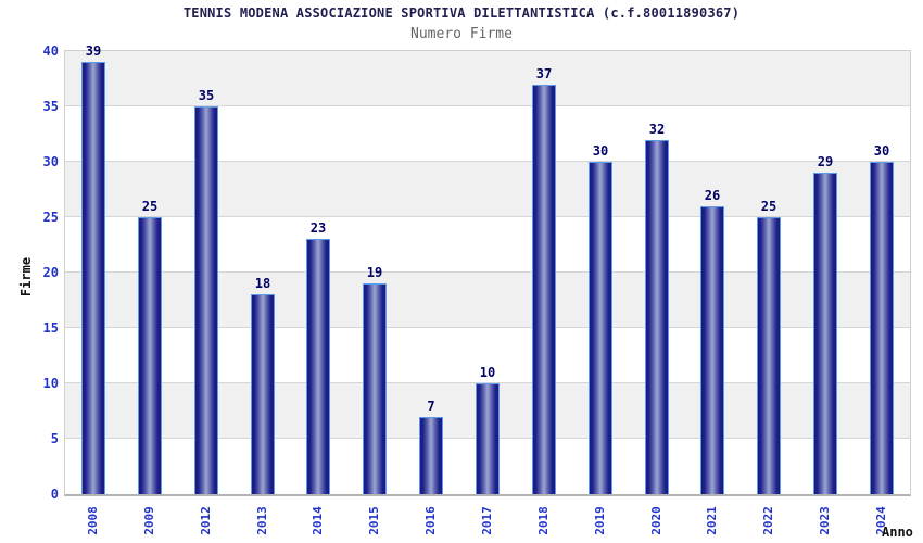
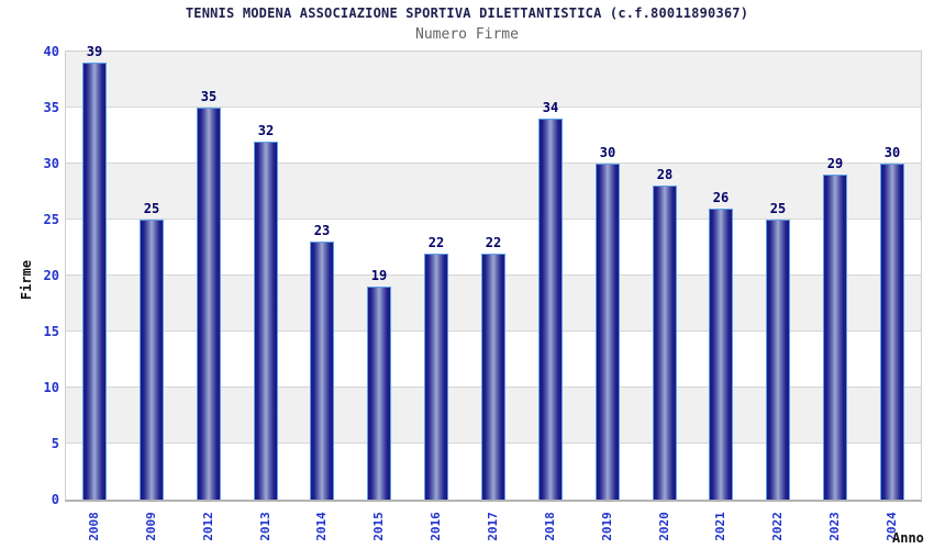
2013: 18 -> 32
2016: 7 -> 22
2017: 10 -> 22
2018: 37 -> 34
2020: 32 -> 28
